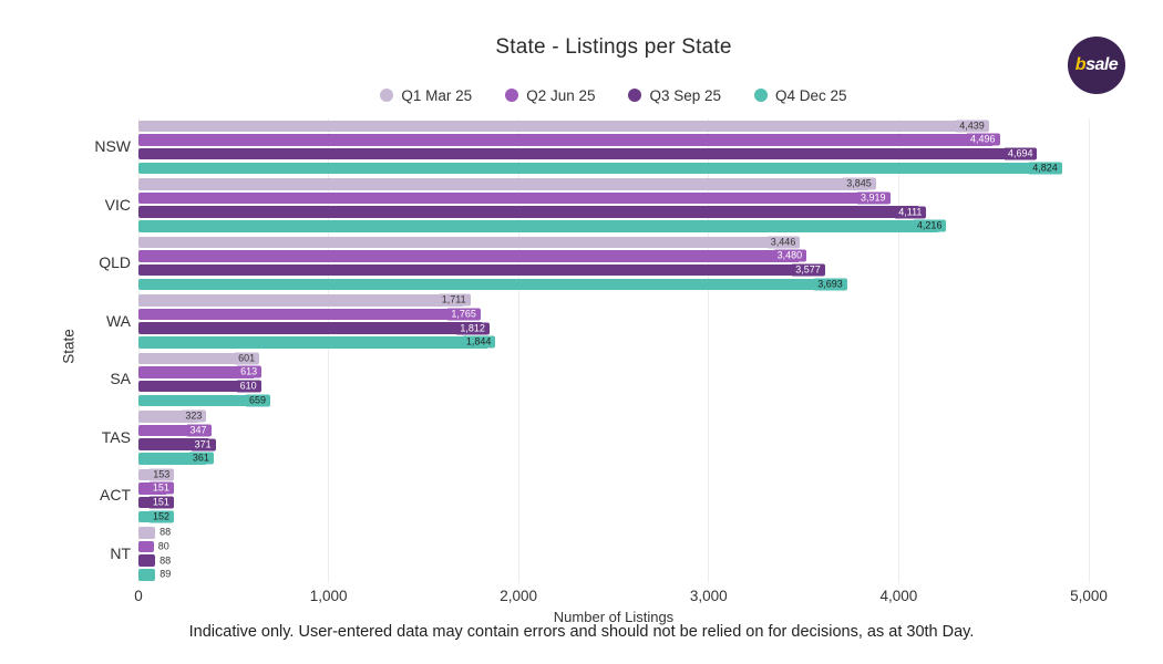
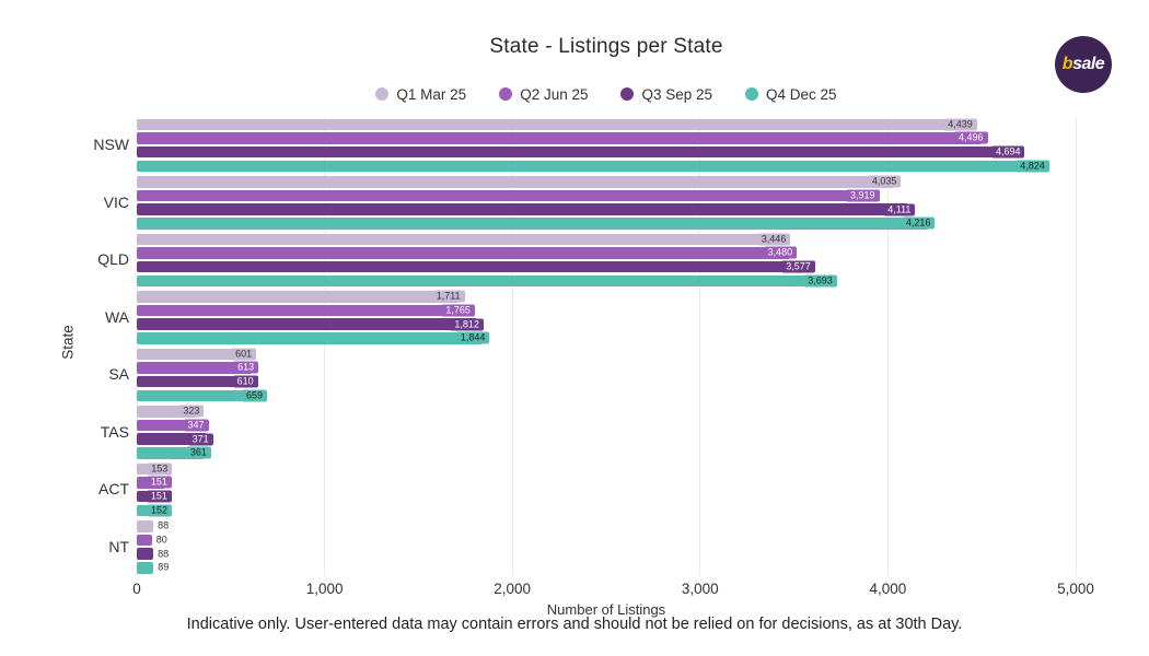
Q1 Mar 25/VIC: 3,845 -> 4,035
